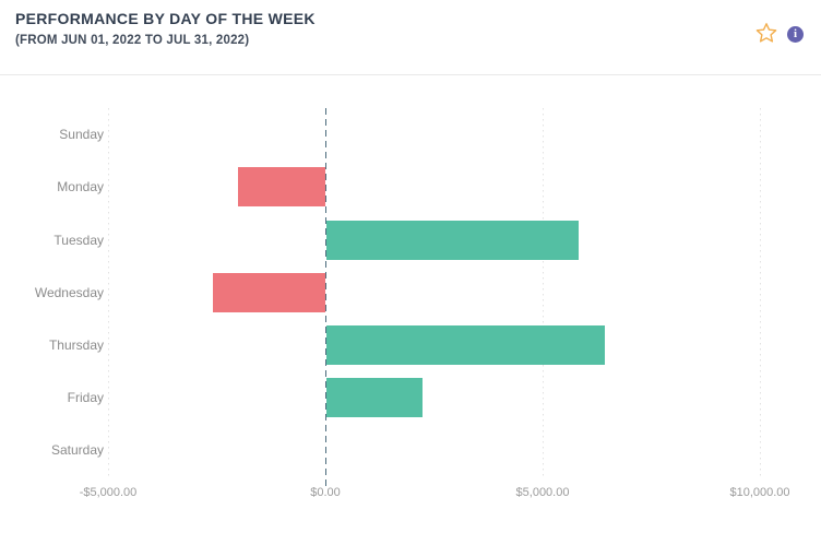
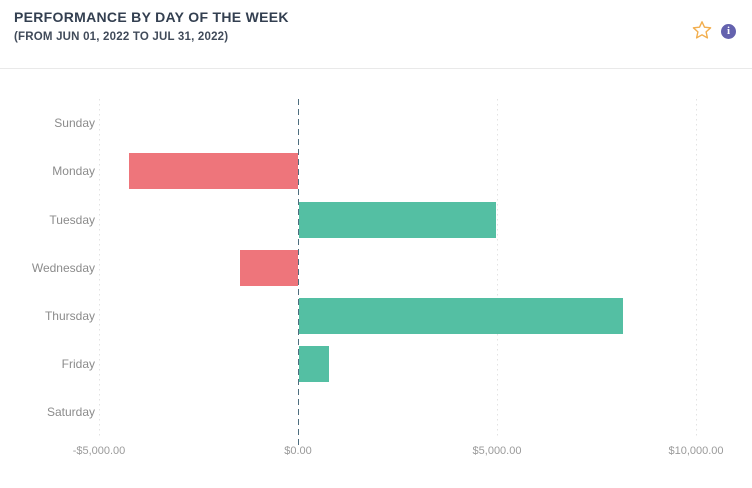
Monday: -$2000 -> -$4200
Tuesday: $5800 -> $5000
Wednesday: -$2600 -> -$1400
Thursday: $6400 -> $8200
Friday: $2200 -> $800
